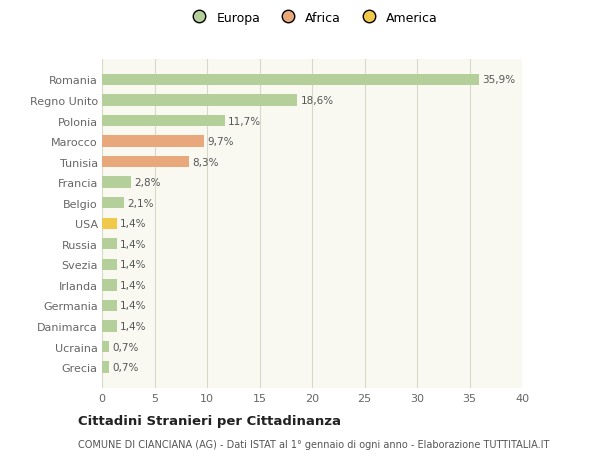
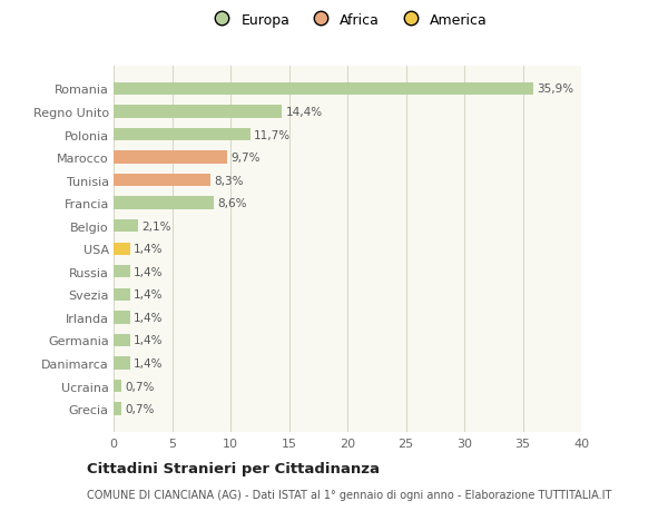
Regno Unito: 18,6% -> 14,4%
Francia: 2,8% -> 8,6%
